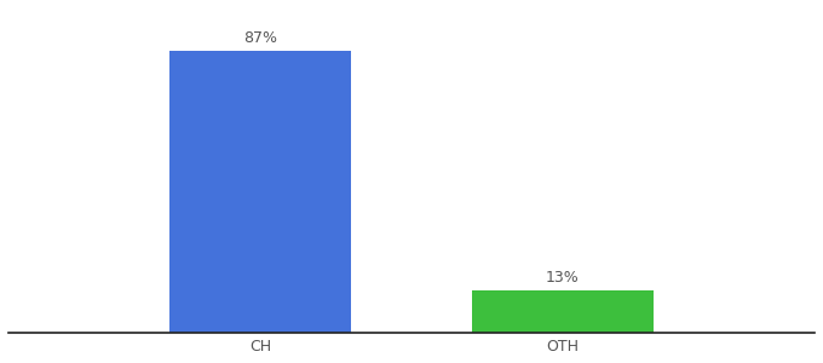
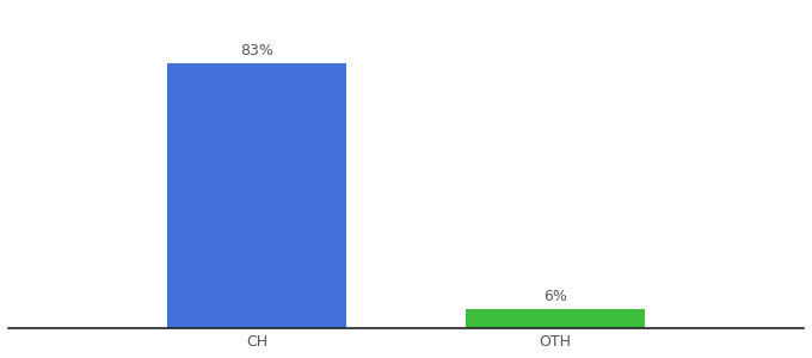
CH: 87% -> 83%
OTH: 13% -> 6%
